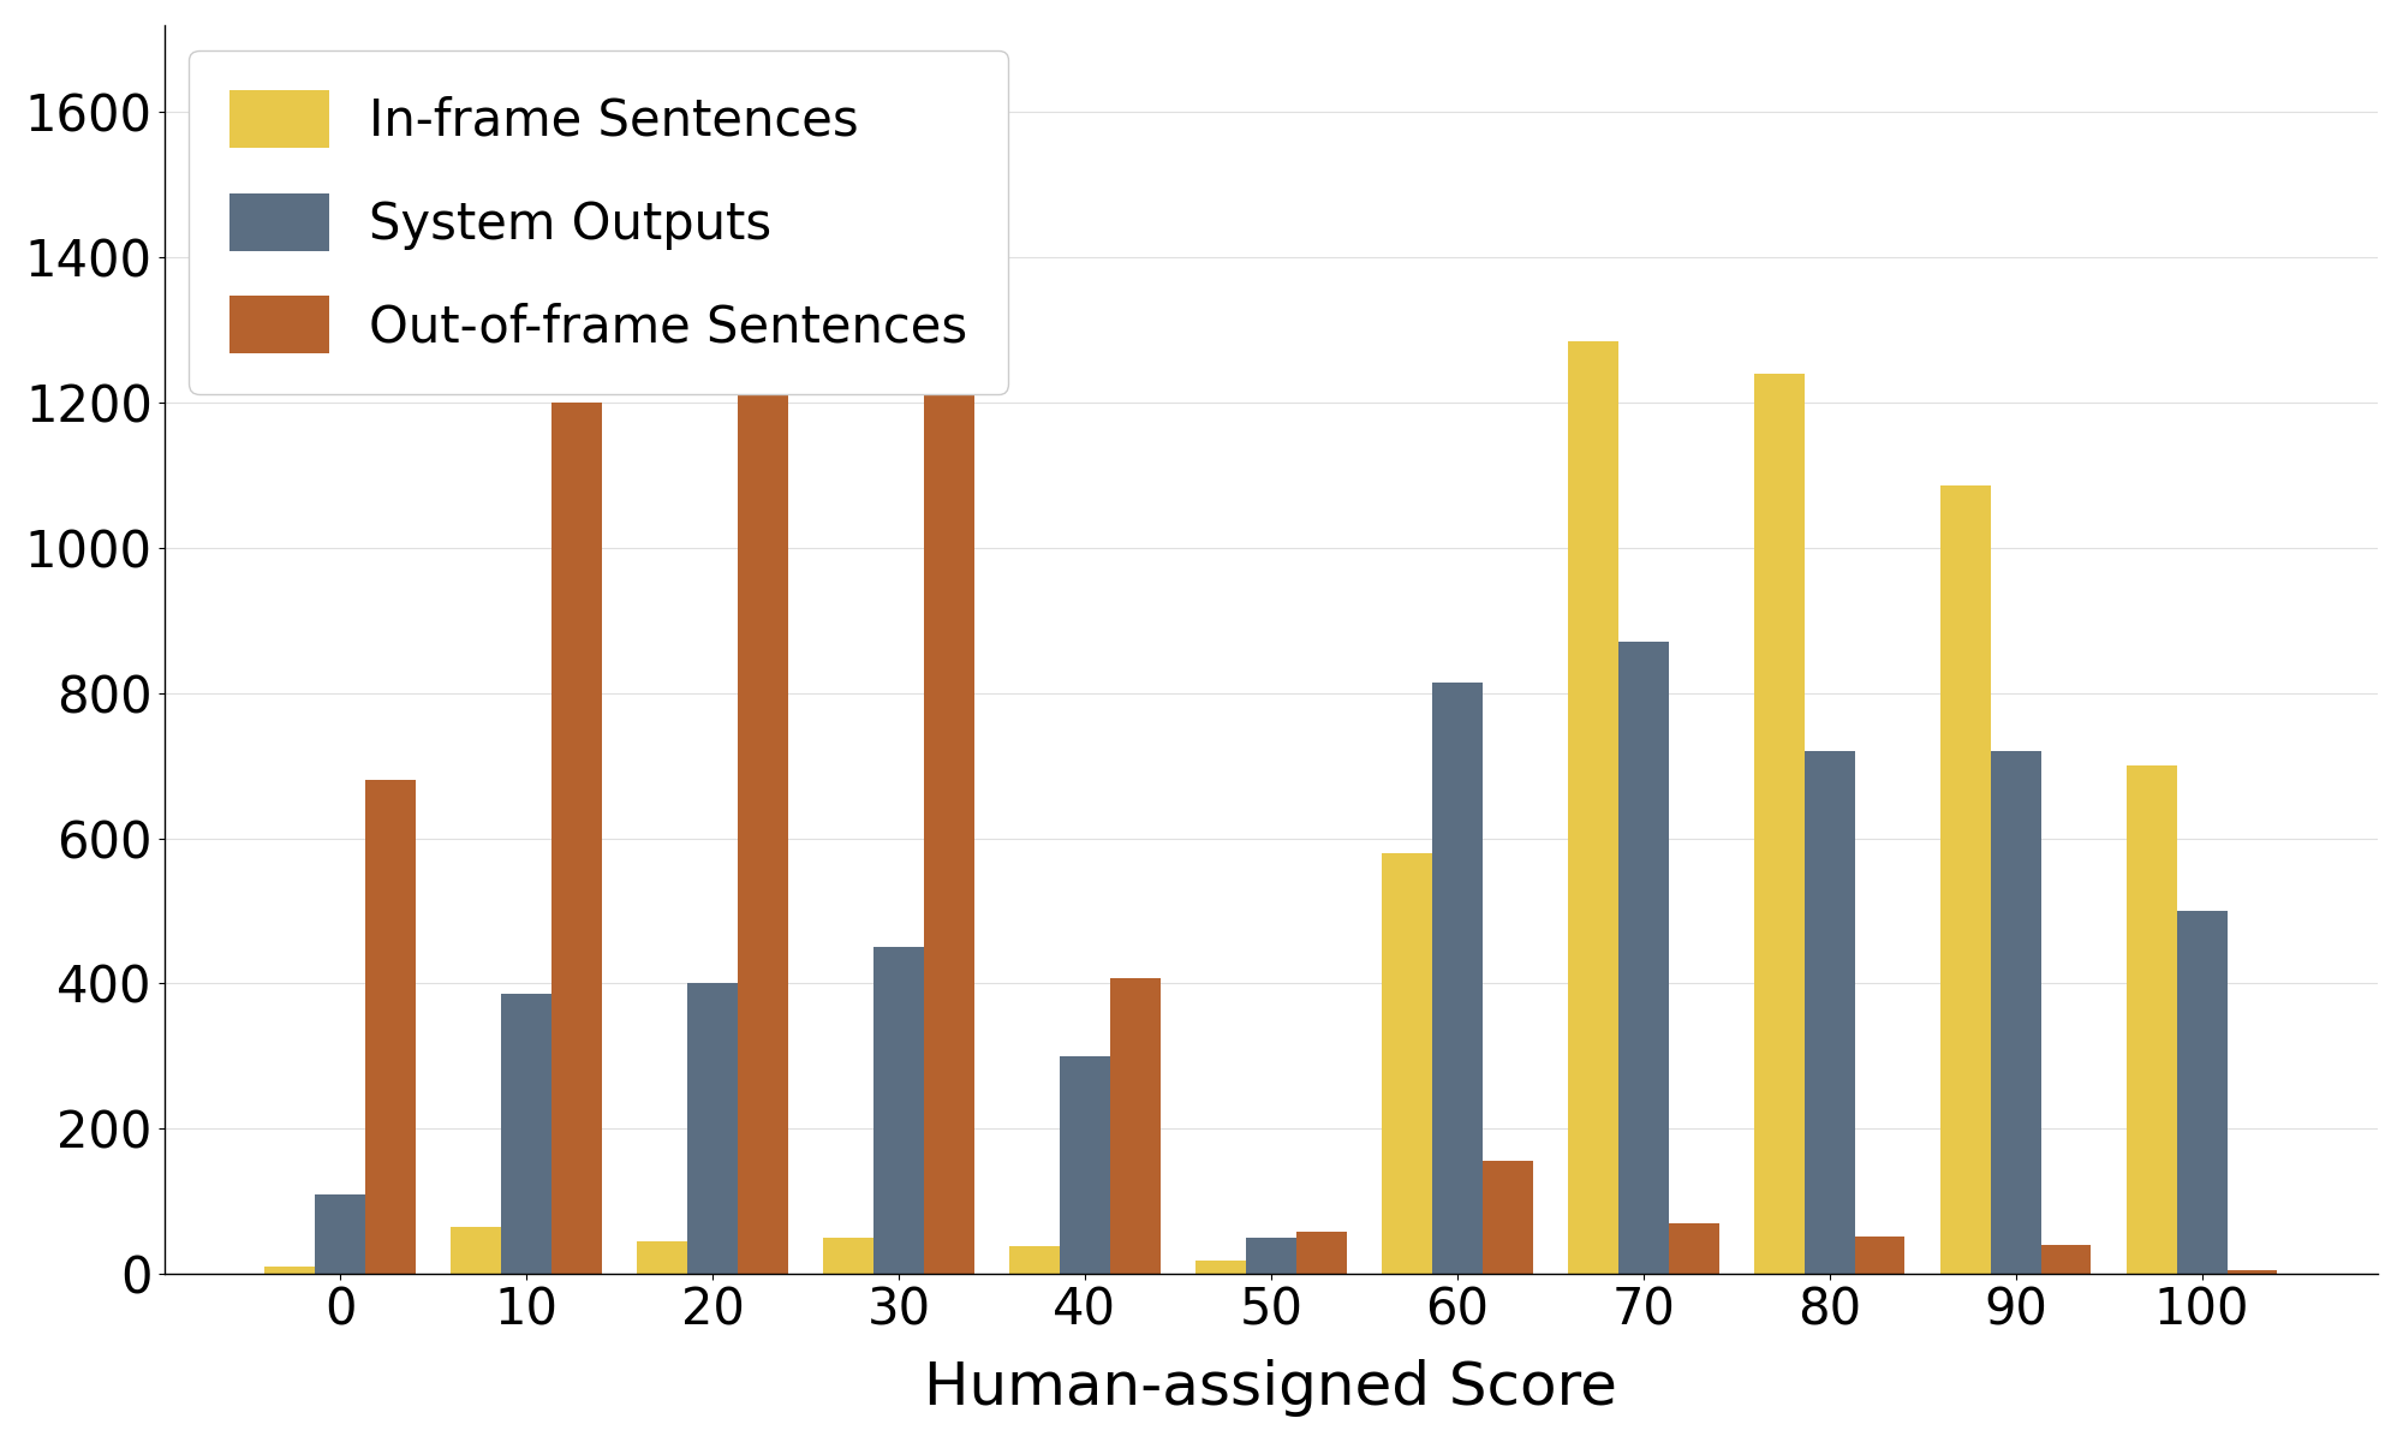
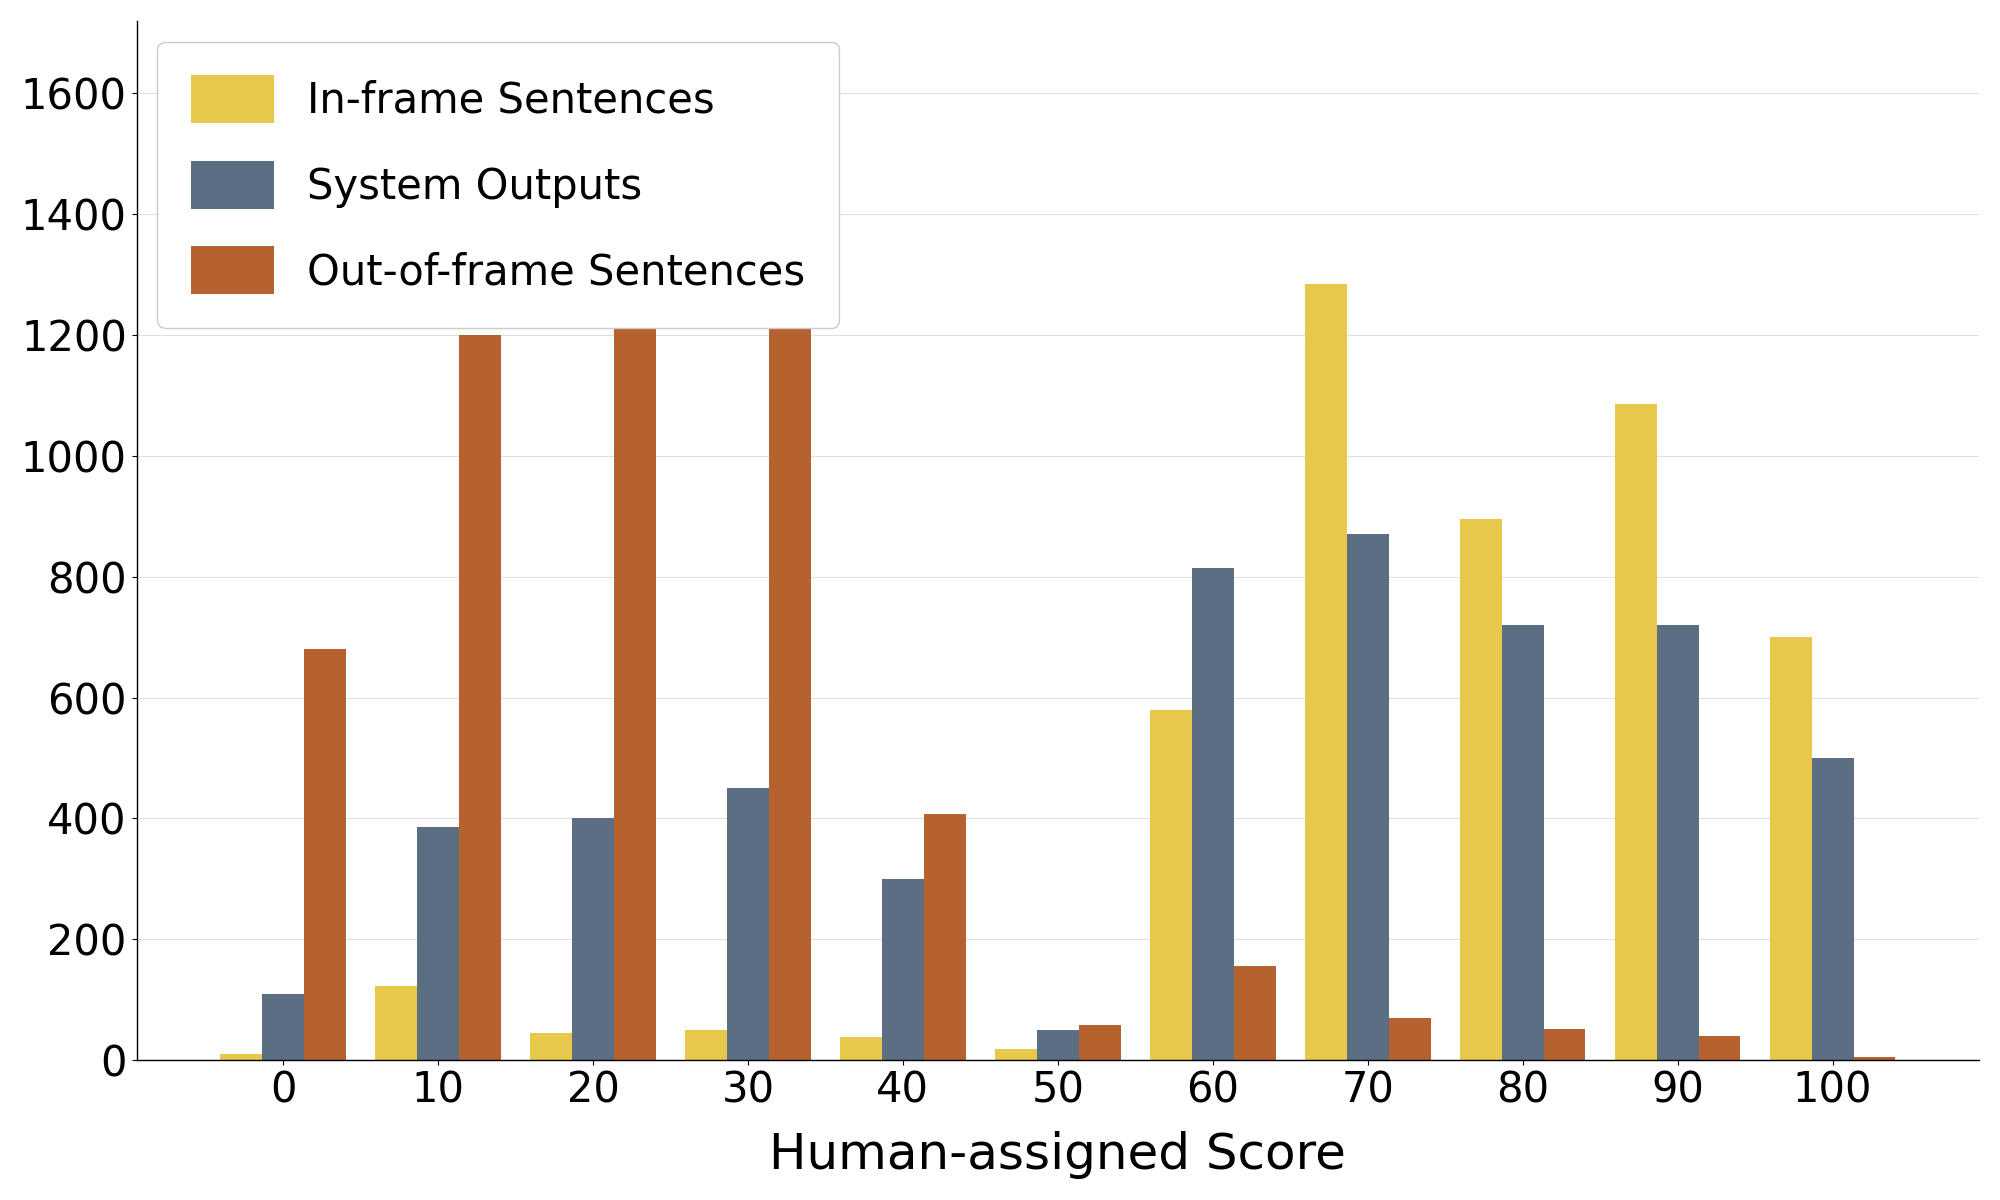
In-frame Sentences/10: 65 -> 122
In-frame Sentences/80: 1240 -> 896
